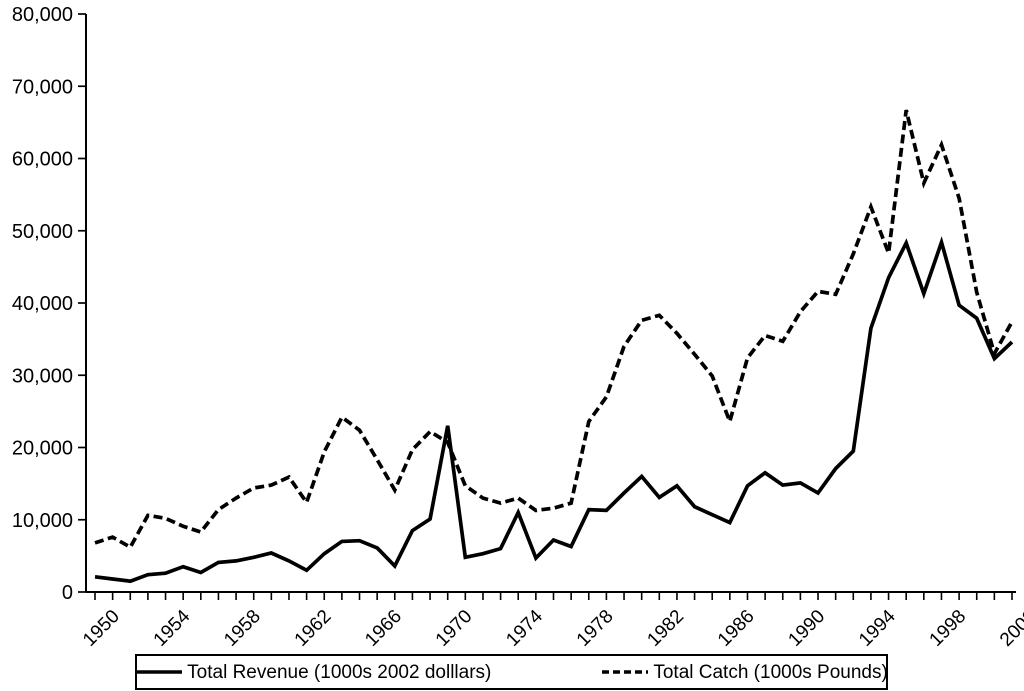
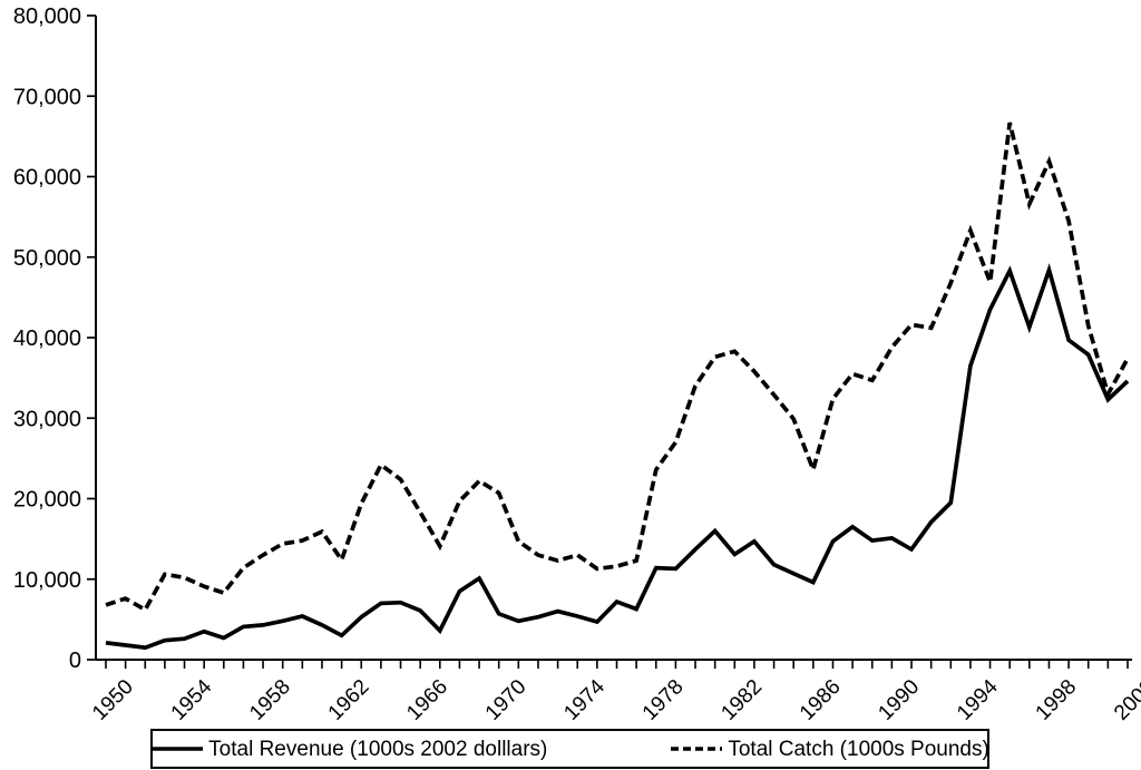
Total Revenue (1000s 2002 dolllars)/1970: 23000 -> 6000
Total Revenue (1000s 2002 dolllars)/1974: 11000 -> 5000
